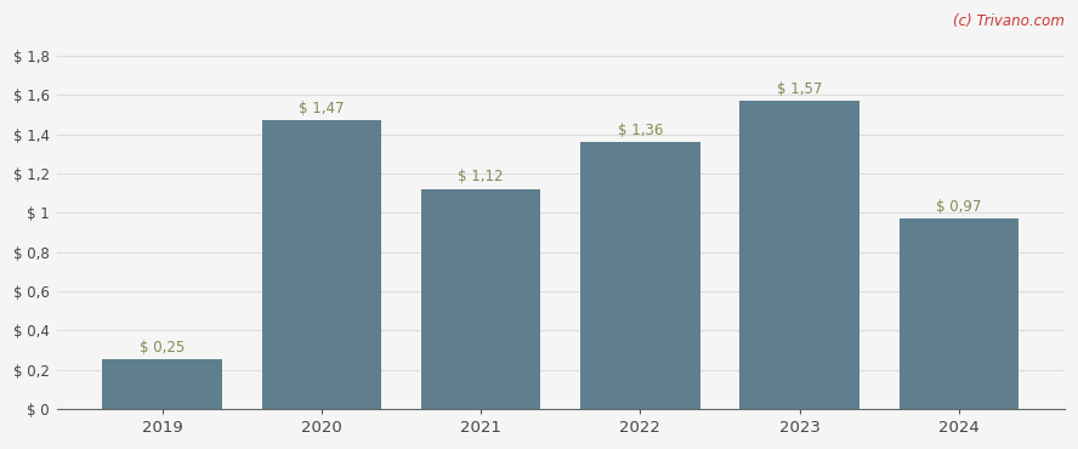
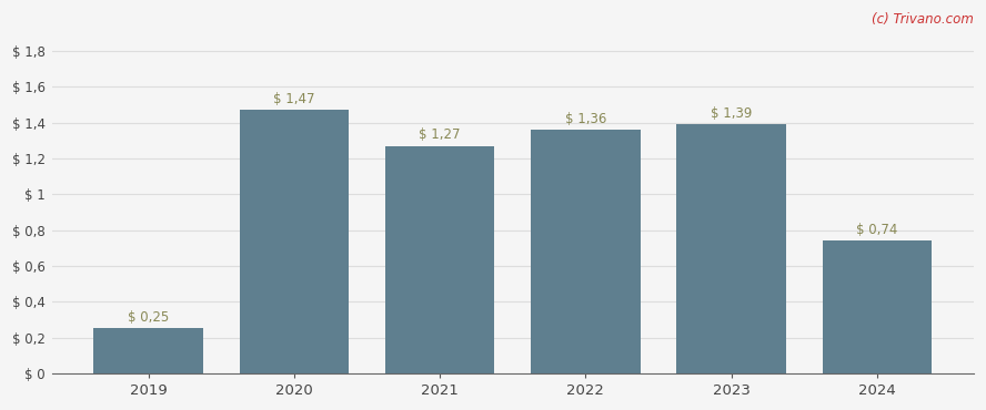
2021: 1,12 -> 1,27
2023: 1,57 -> 1,39
2024: 0,97 -> 0,74
